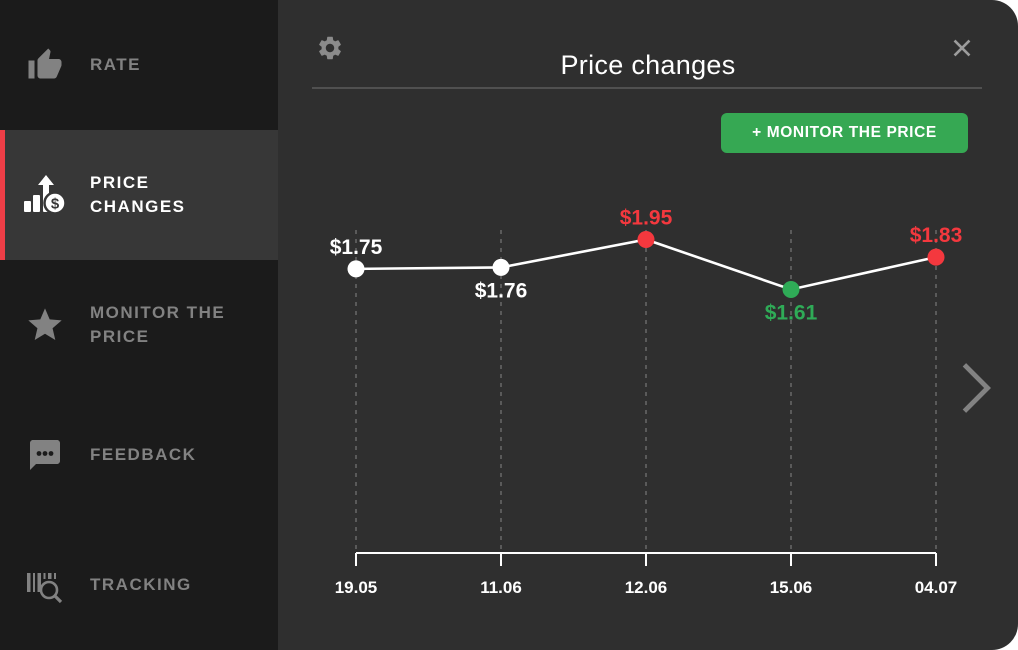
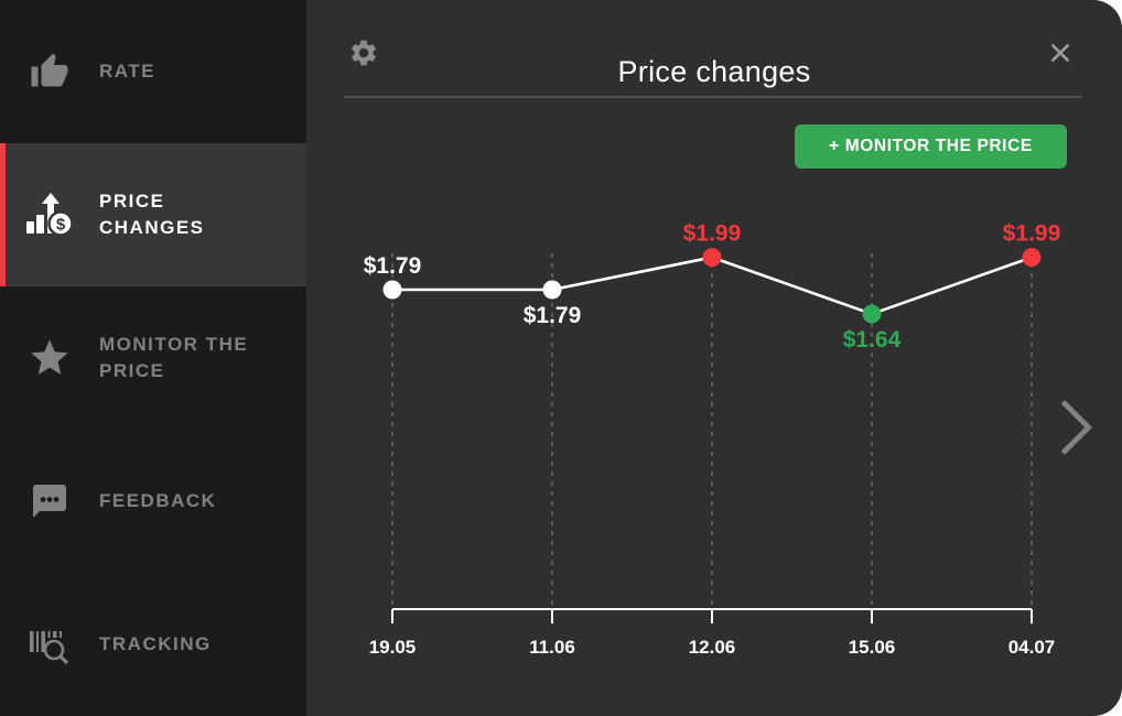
19.05: $1.75 -> $1.79
11.06: $1.76 -> $1.79
12.06: $1.95 -> $1.99
15.06: $1.61 -> $1.64
04.07: $1.83 -> $1.99
